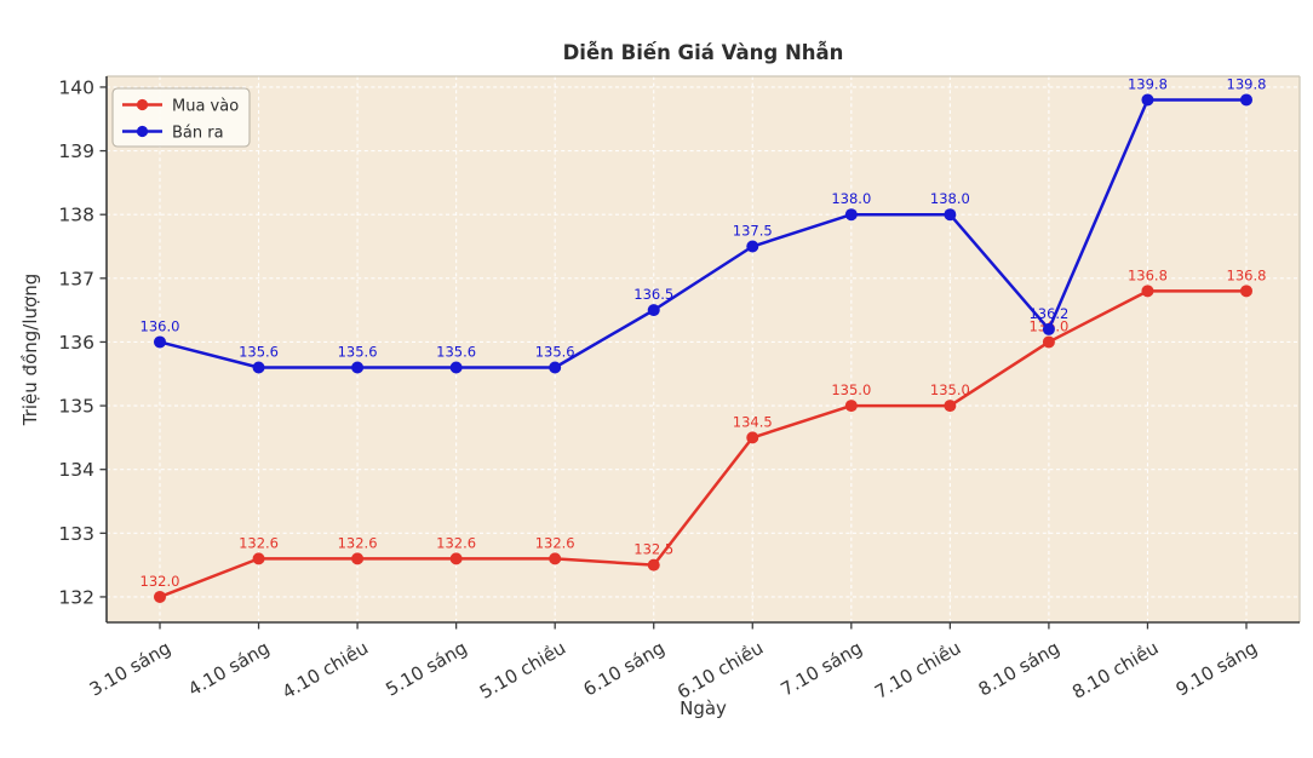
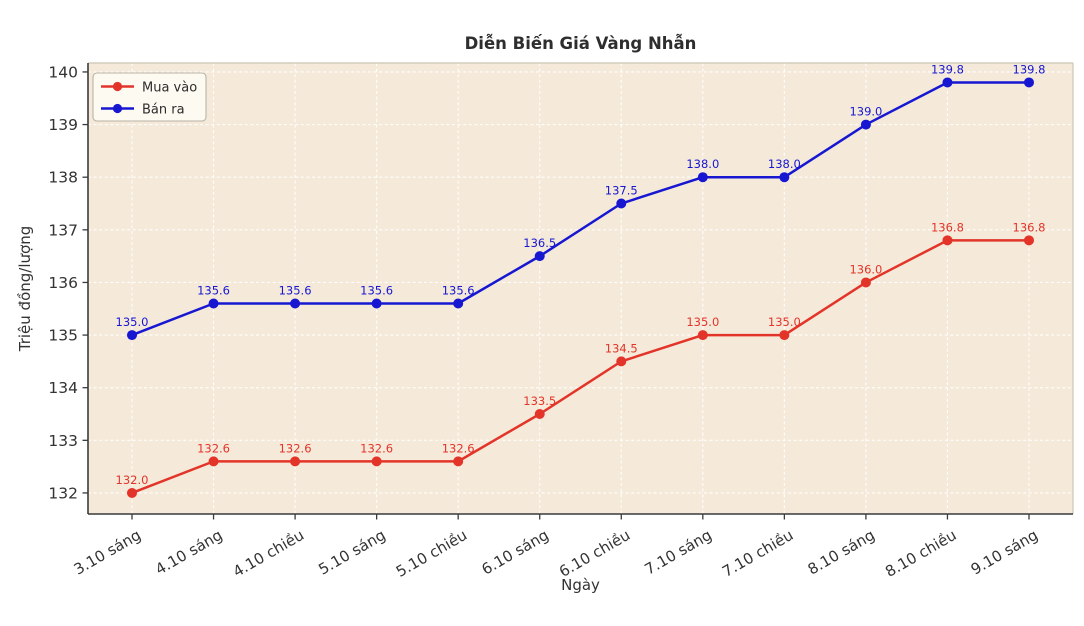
Bán ra/3.10 sáng: 136.0 -> 135.0
Mua vào/6.10 sáng: 132.5 -> 133.5
Bán ra/8.10 sáng: 136.2 -> 139.0
